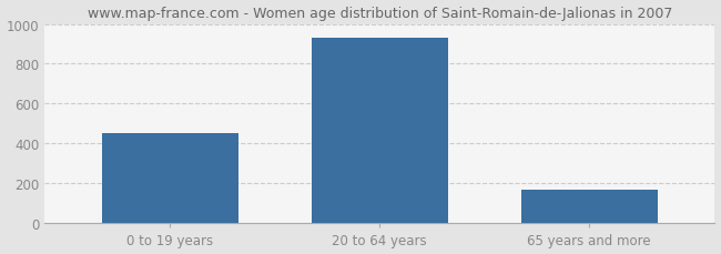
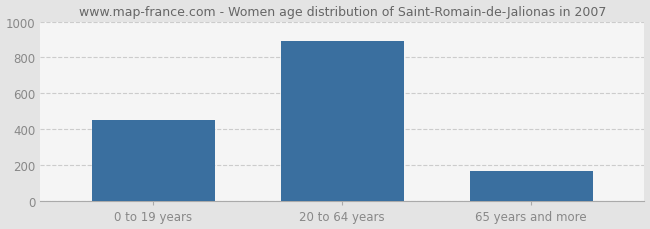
20 to 64 years: 930 -> 890
